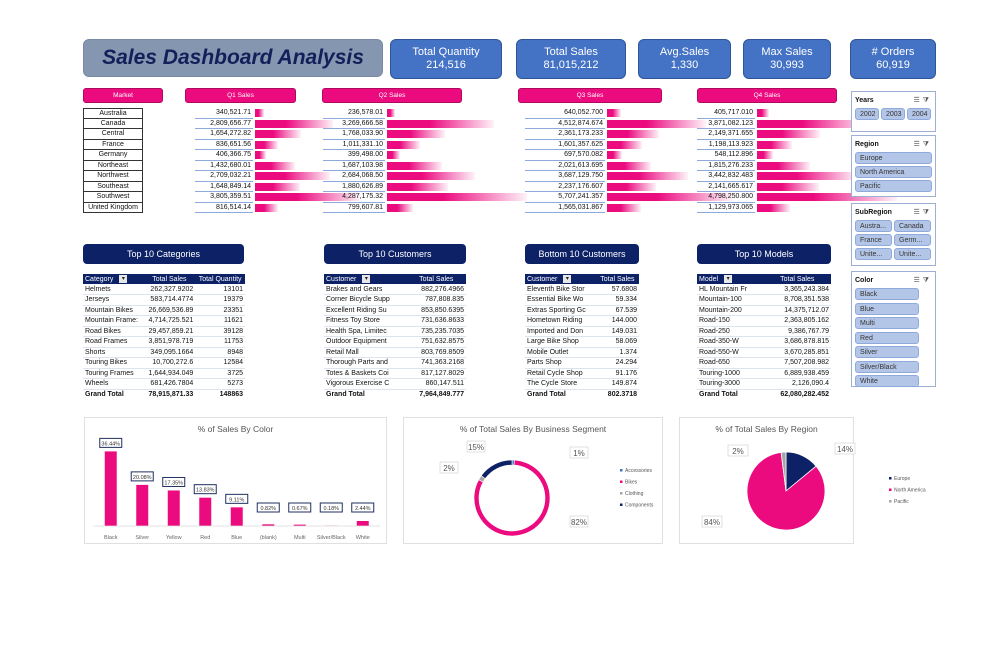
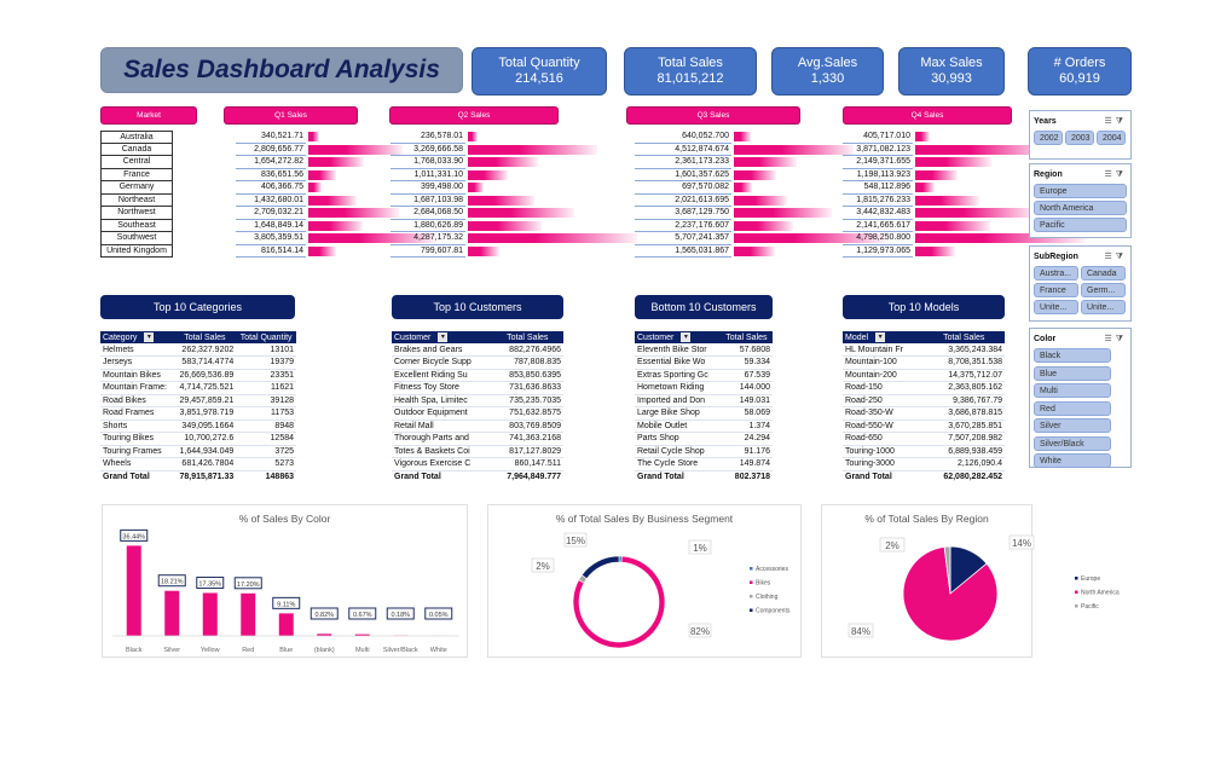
% of Sales By Color/Silver: 20.08% -> 18.21%
% of Sales By Color/Red: 13.83% -> 17.20%
% of Sales By Color/White: 2.44% -> 0.05%
